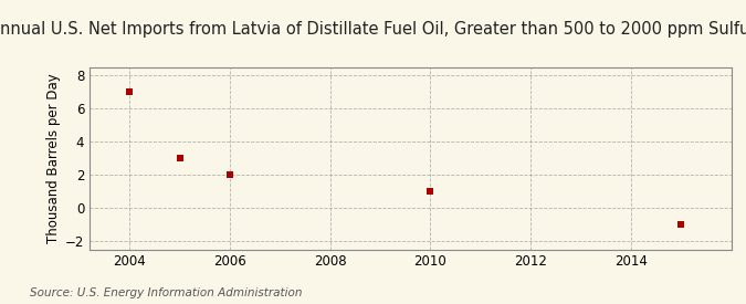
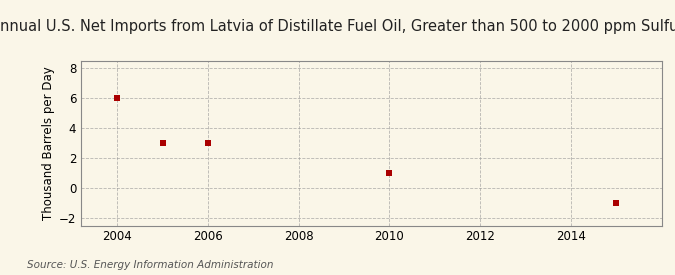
2004: 7 -> 6
2006: 2 -> 3
